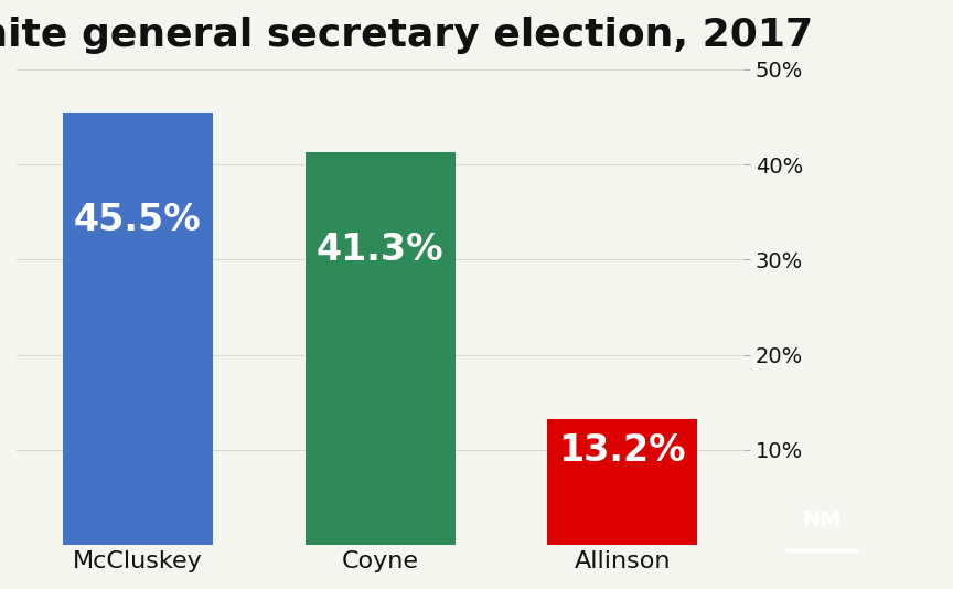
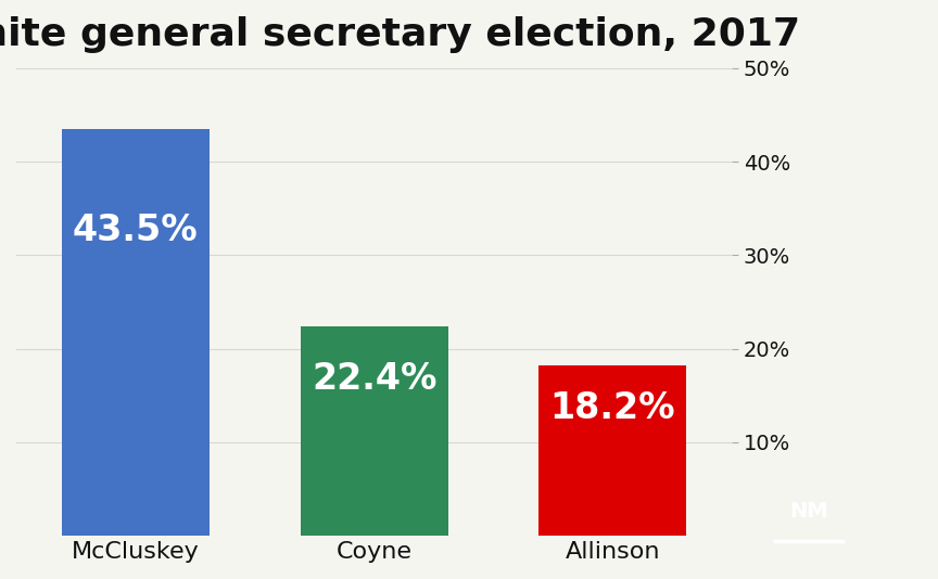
McCluskey: 45.5% -> 43.5%
Coyne: 41.3% -> 22.4%
Allinson: 13.2% -> 18.2%
